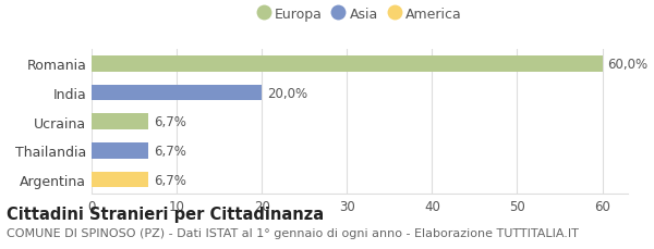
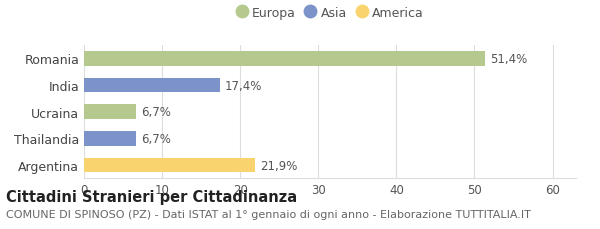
Romania: 60,0% -> 51,4%
India: 20,0% -> 17,4%
Argentina: 6,7% -> 21,9%
